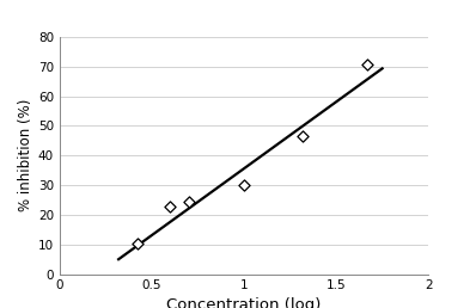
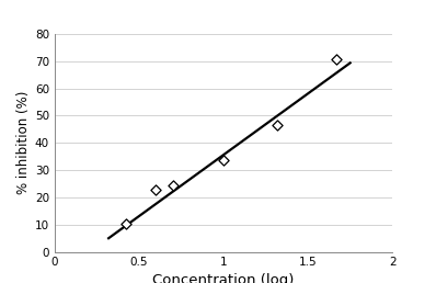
1: 30.0 -> 33.8
